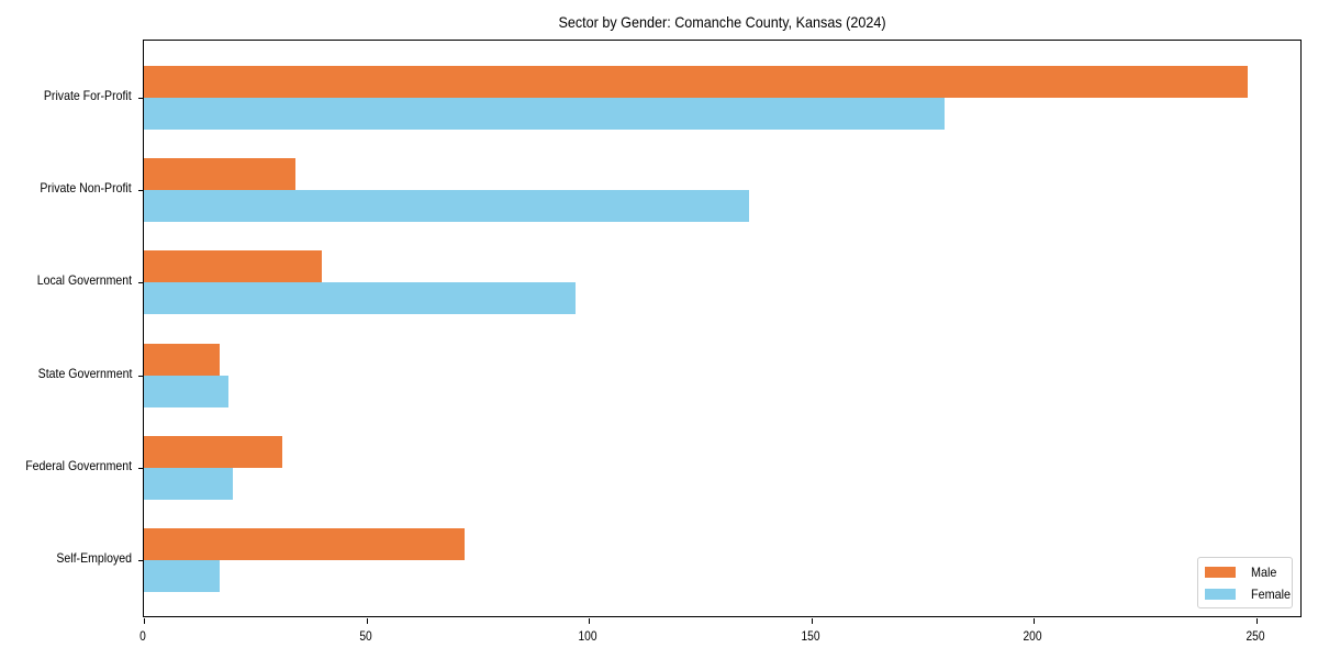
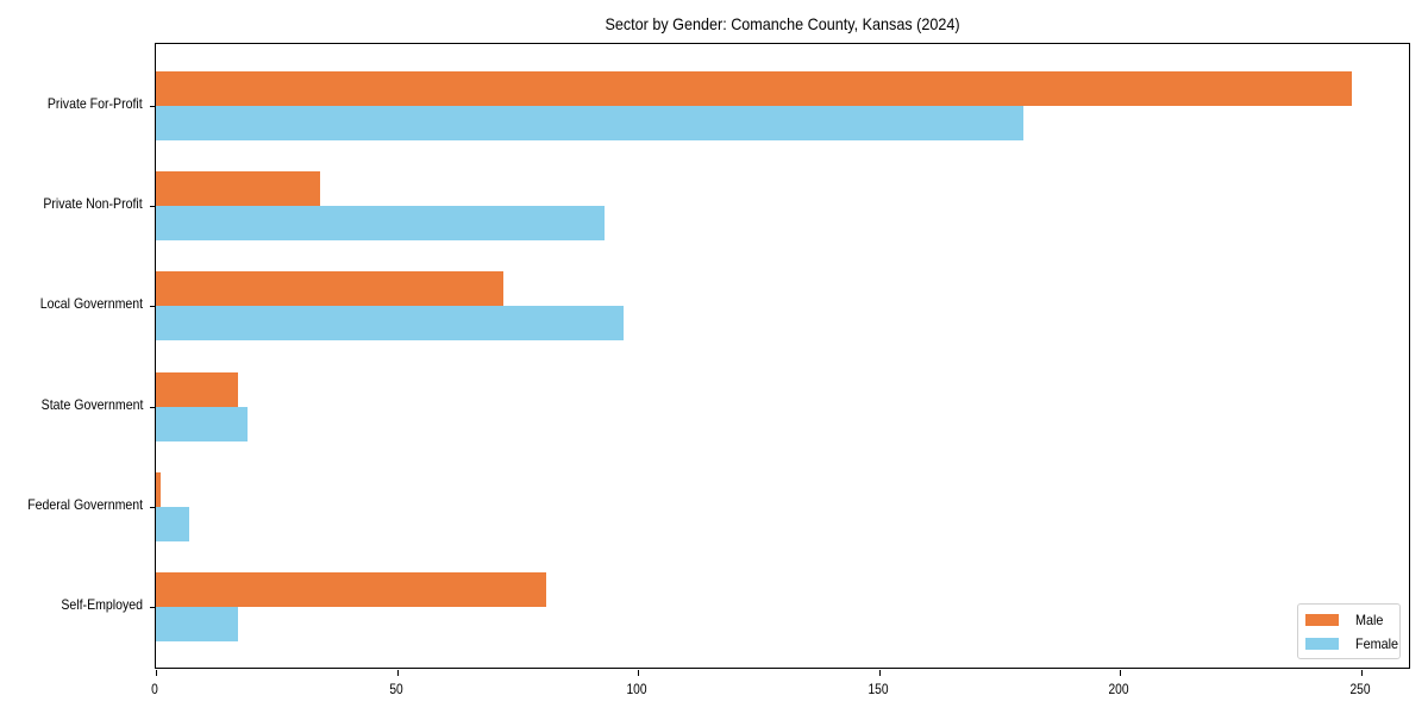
Female/Private Non-Profit: 136 -> 93
Male/Local Government: 40 -> 72
Male/Federal Government: 31 -> 1
Female/Federal Government: 20 -> 7
Male/Self-Employed: 72 -> 81
